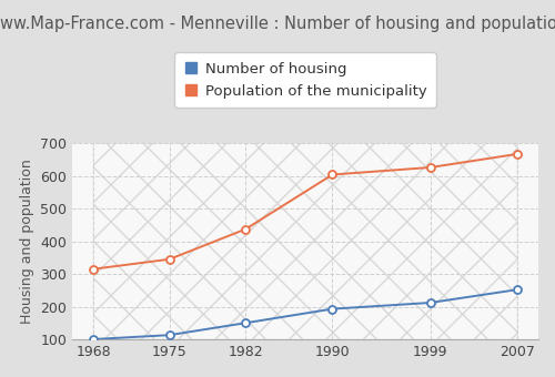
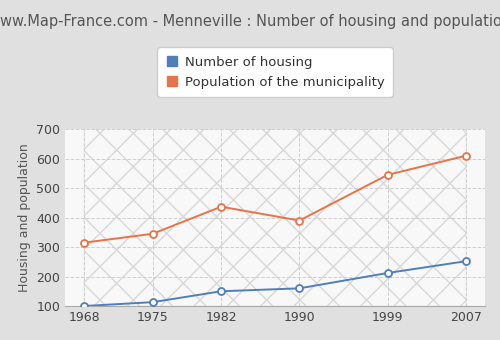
Number of housing/1990: 193 -> 160
Population of the municipality/1990: 604 -> 390
Population of the municipality/1999: 626 -> 545
Population of the municipality/2007: 667 -> 610
